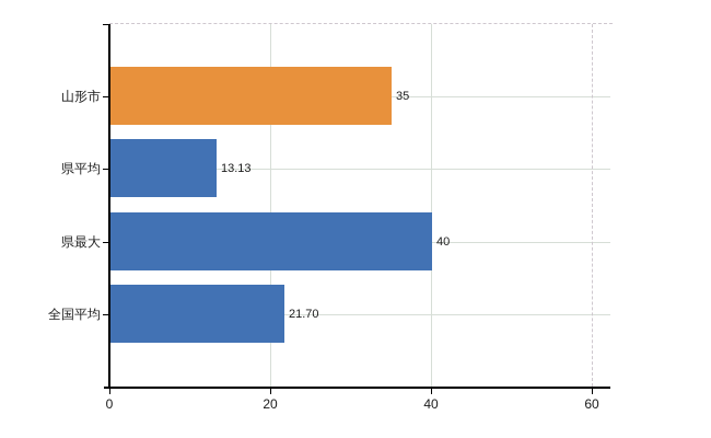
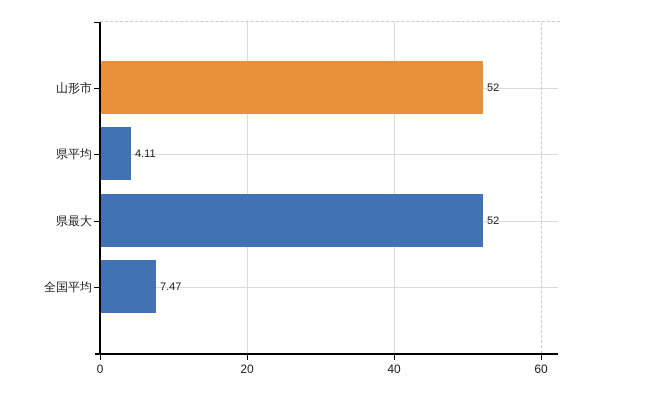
山形市: 35 -> 52
県平均: 13.13 -> 4.11
県最大: 40 -> 52
全国平均: 21.70 -> 7.47
